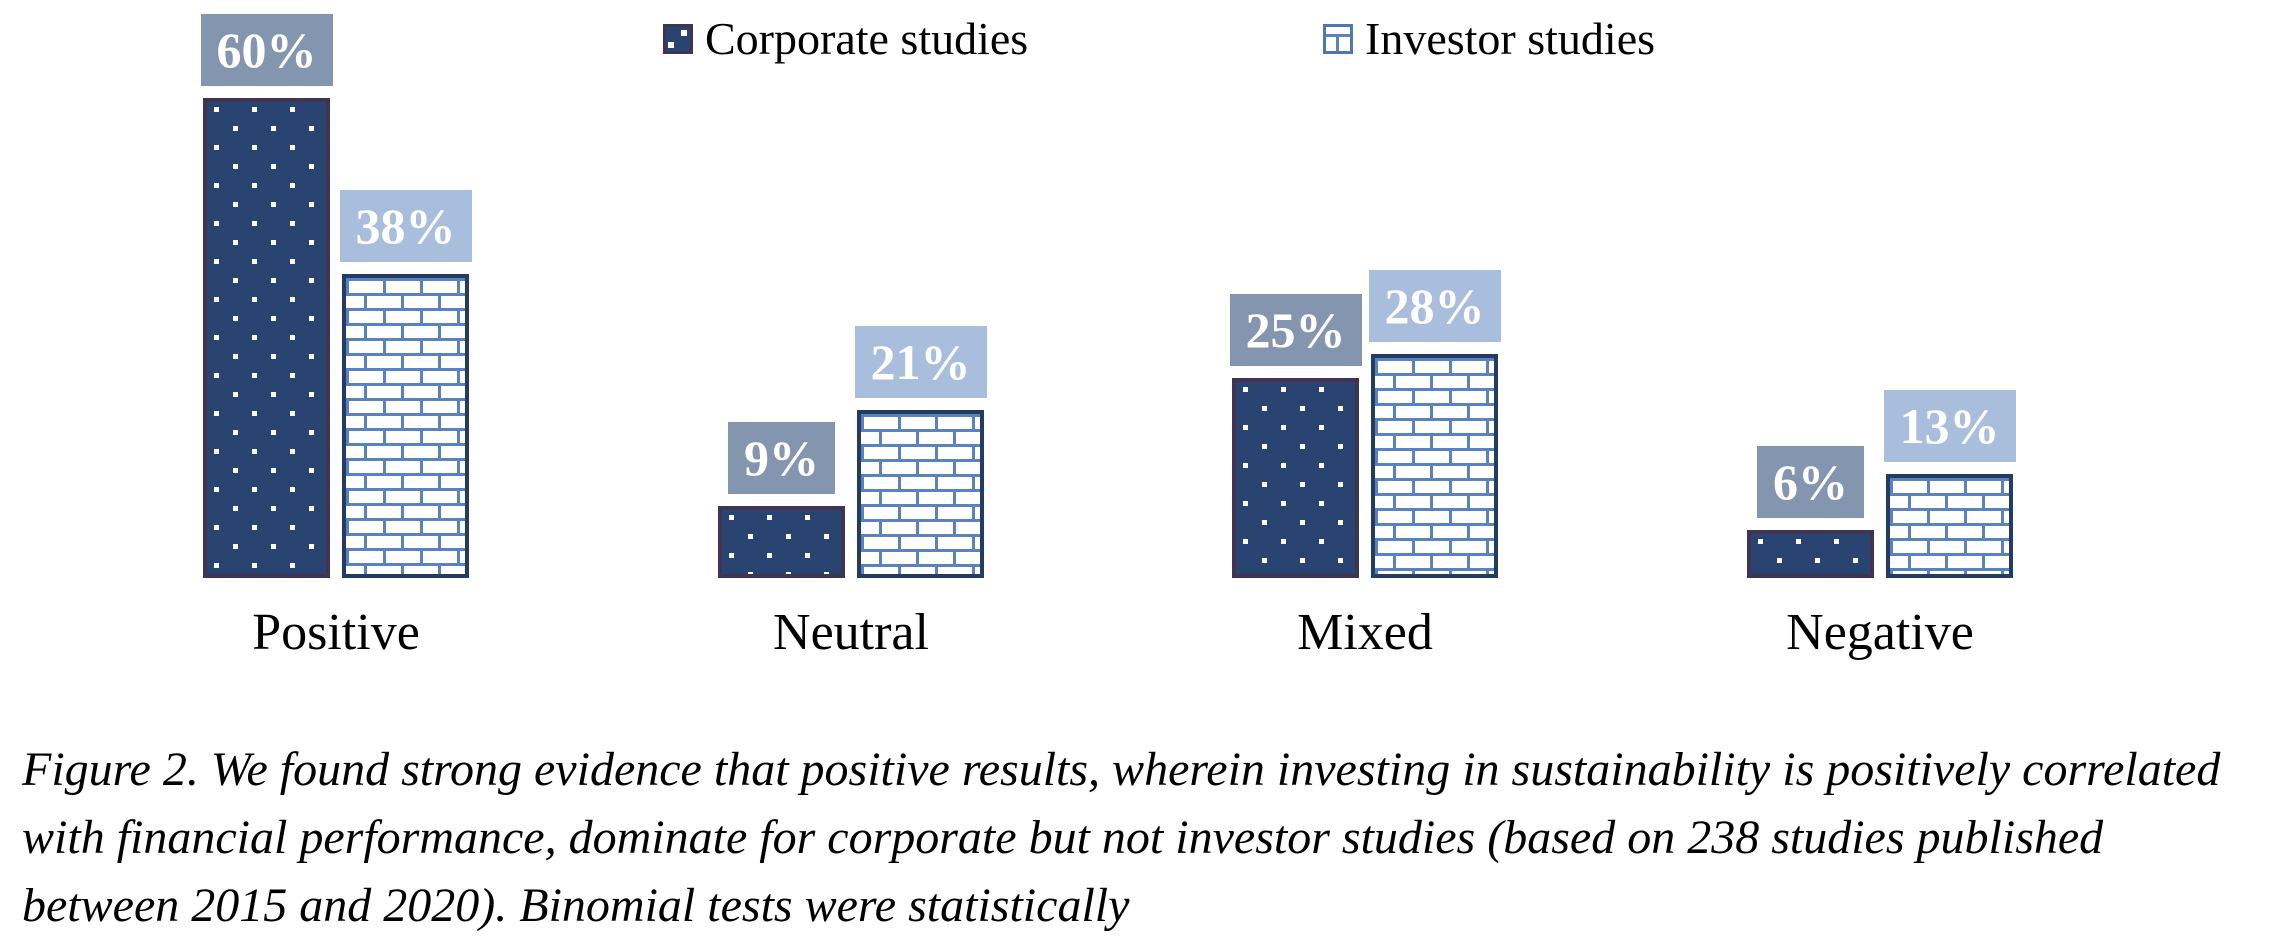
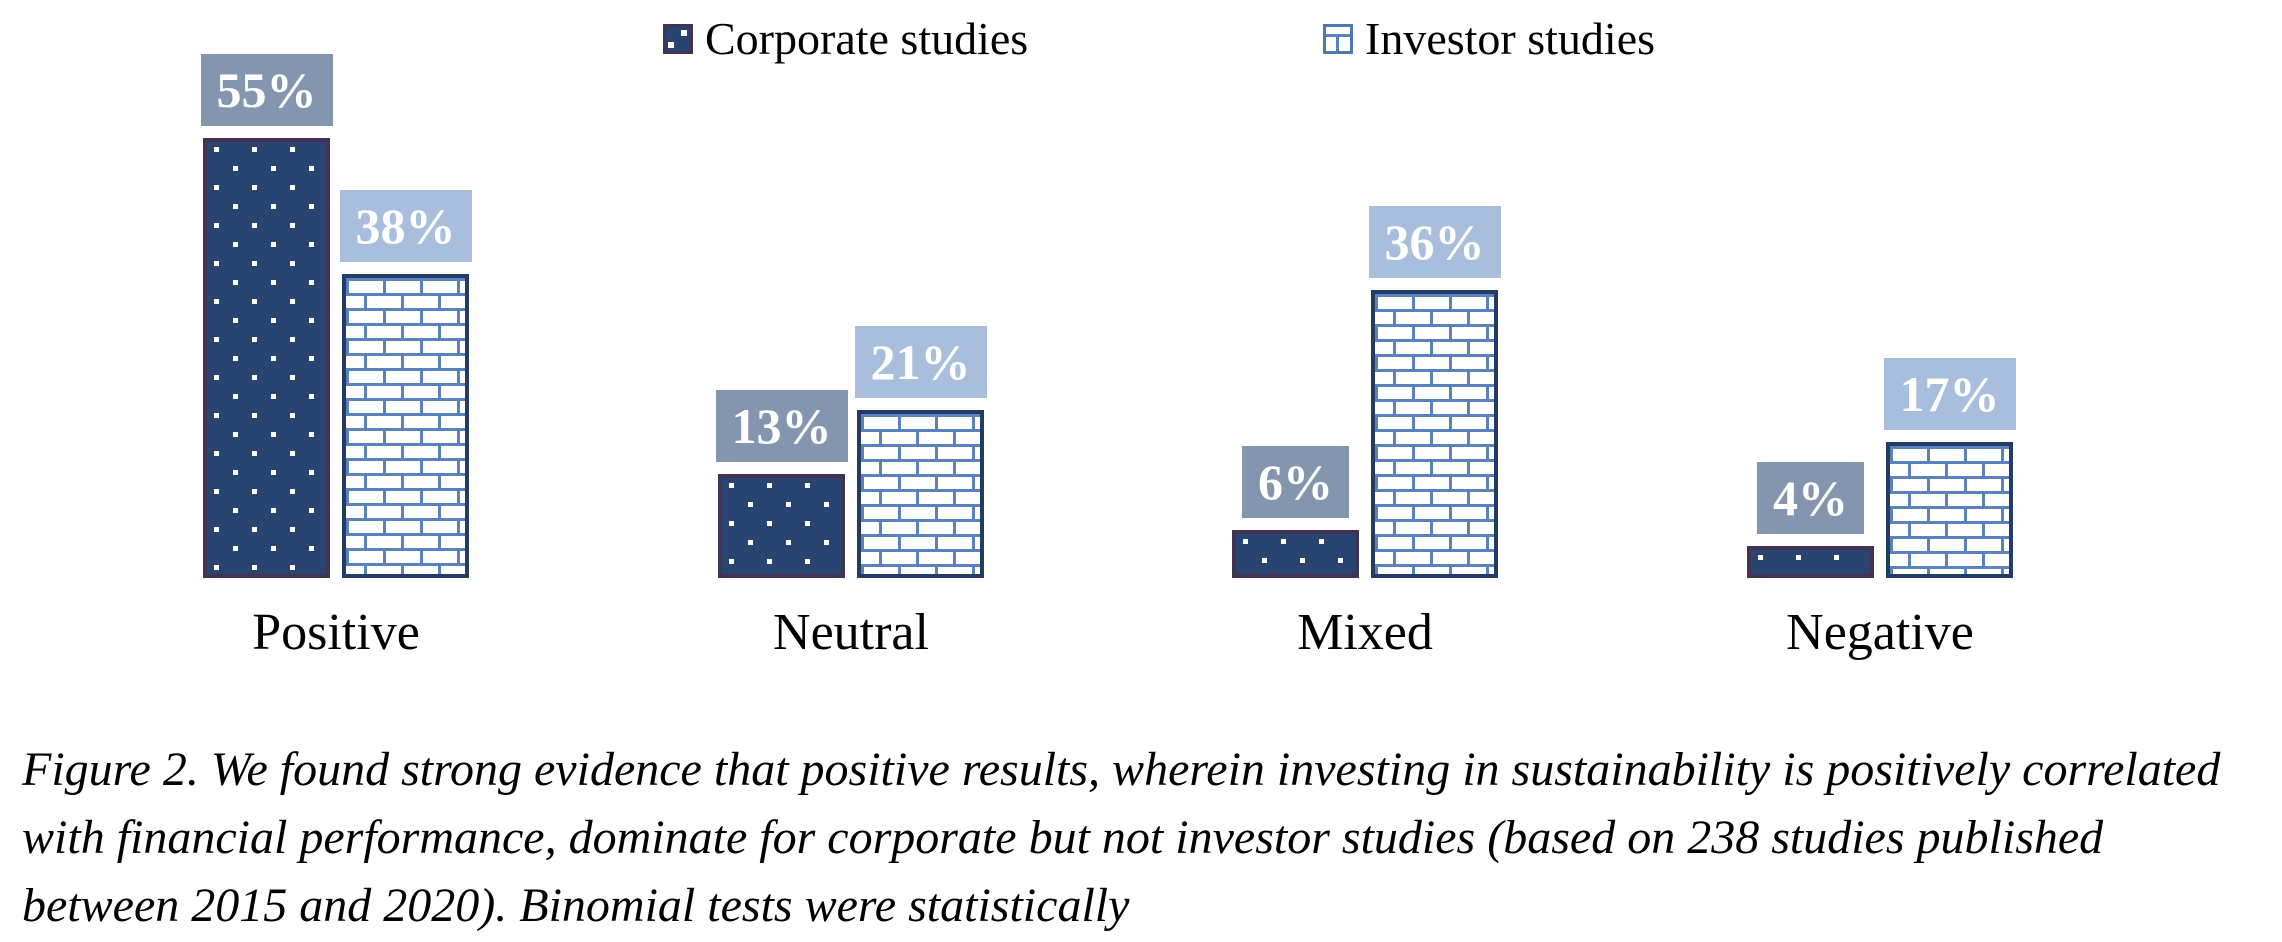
Corporate studies/Positive: 60% -> 55%
Corporate studies/Neutral: 9% -> 13%
Corporate studies/Mixed: 25% -> 6%
Investor studies/Mixed: 28% -> 36%
Corporate studies/Negative: 6% -> 4%
Investor studies/Negative: 13% -> 17%
